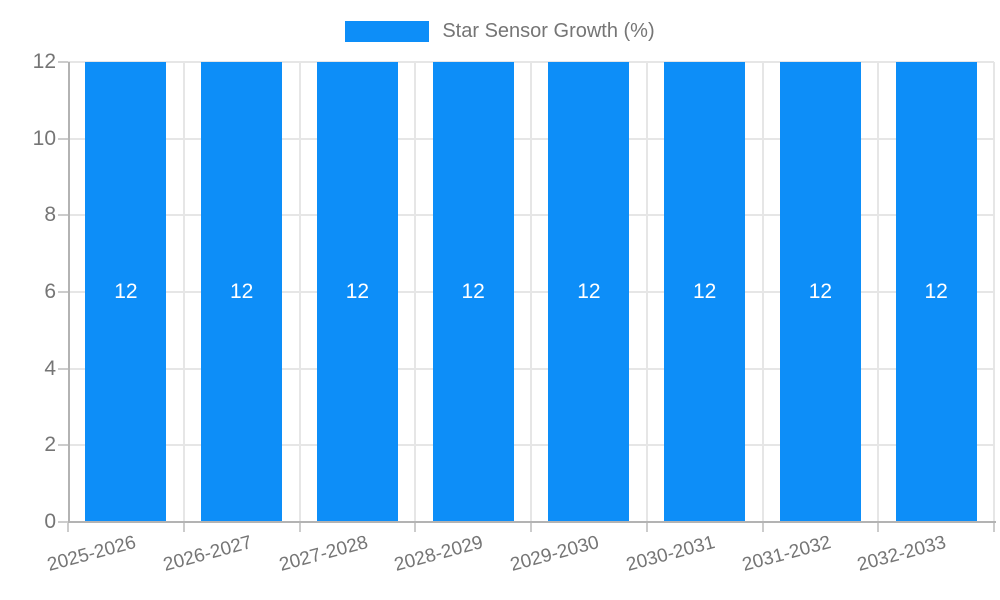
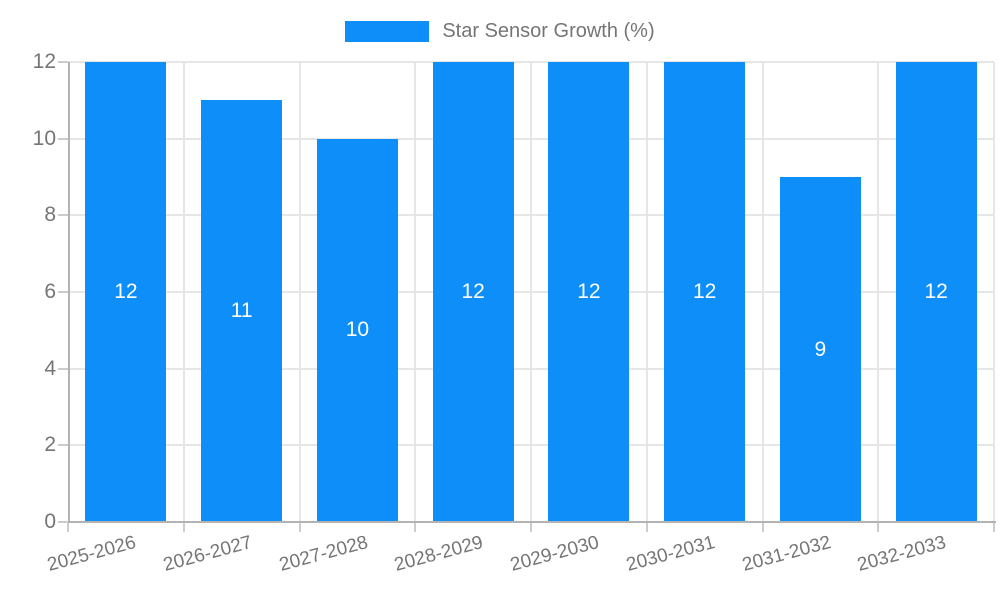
2026-2027: 12 -> 11
2027-2028: 12 -> 10
2031-2032: 12 -> 9
